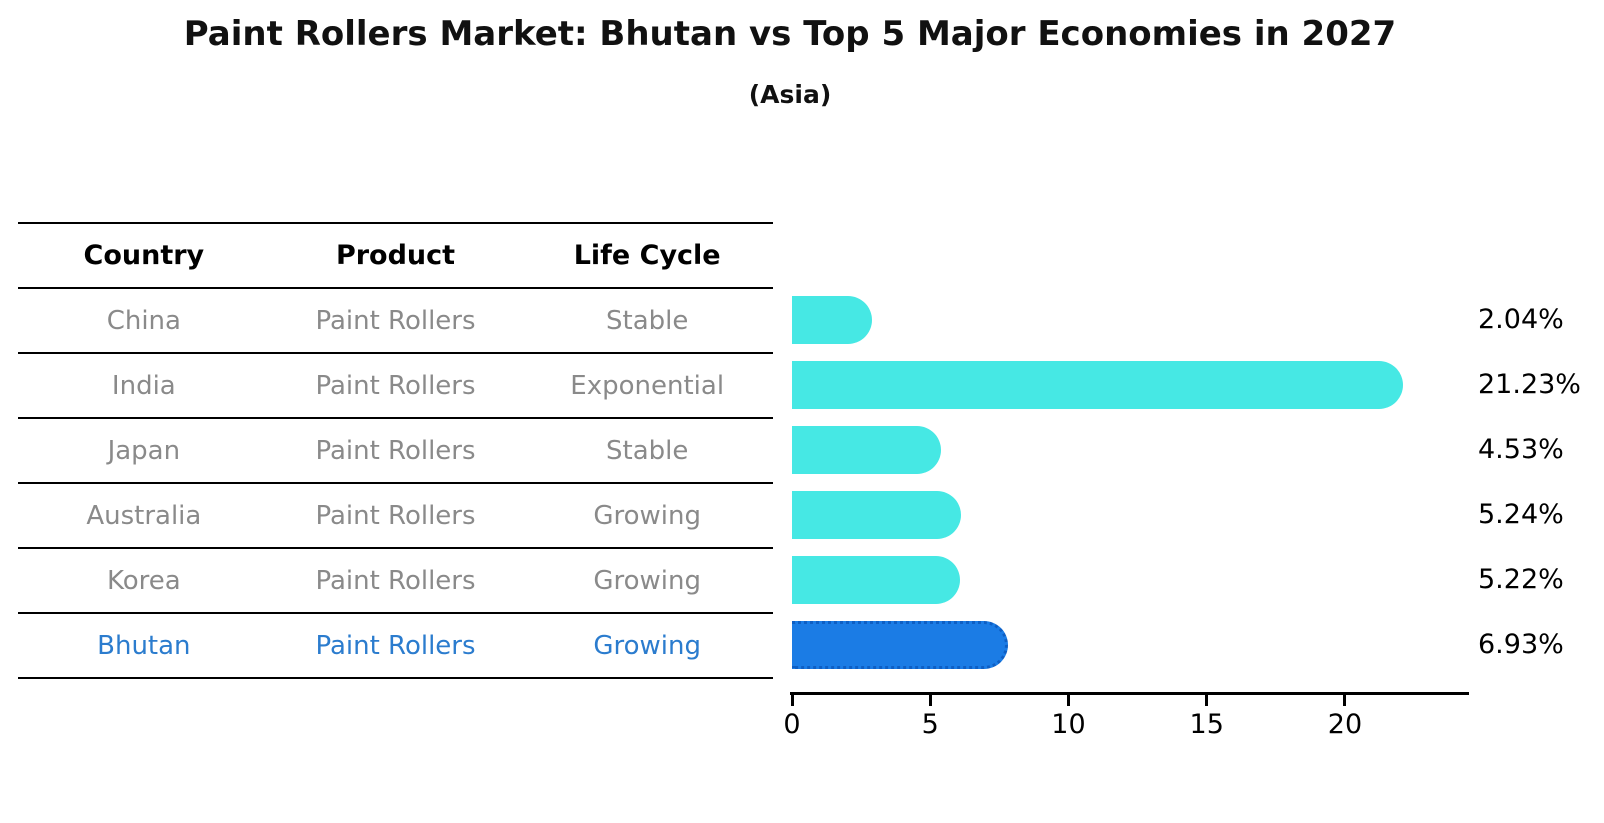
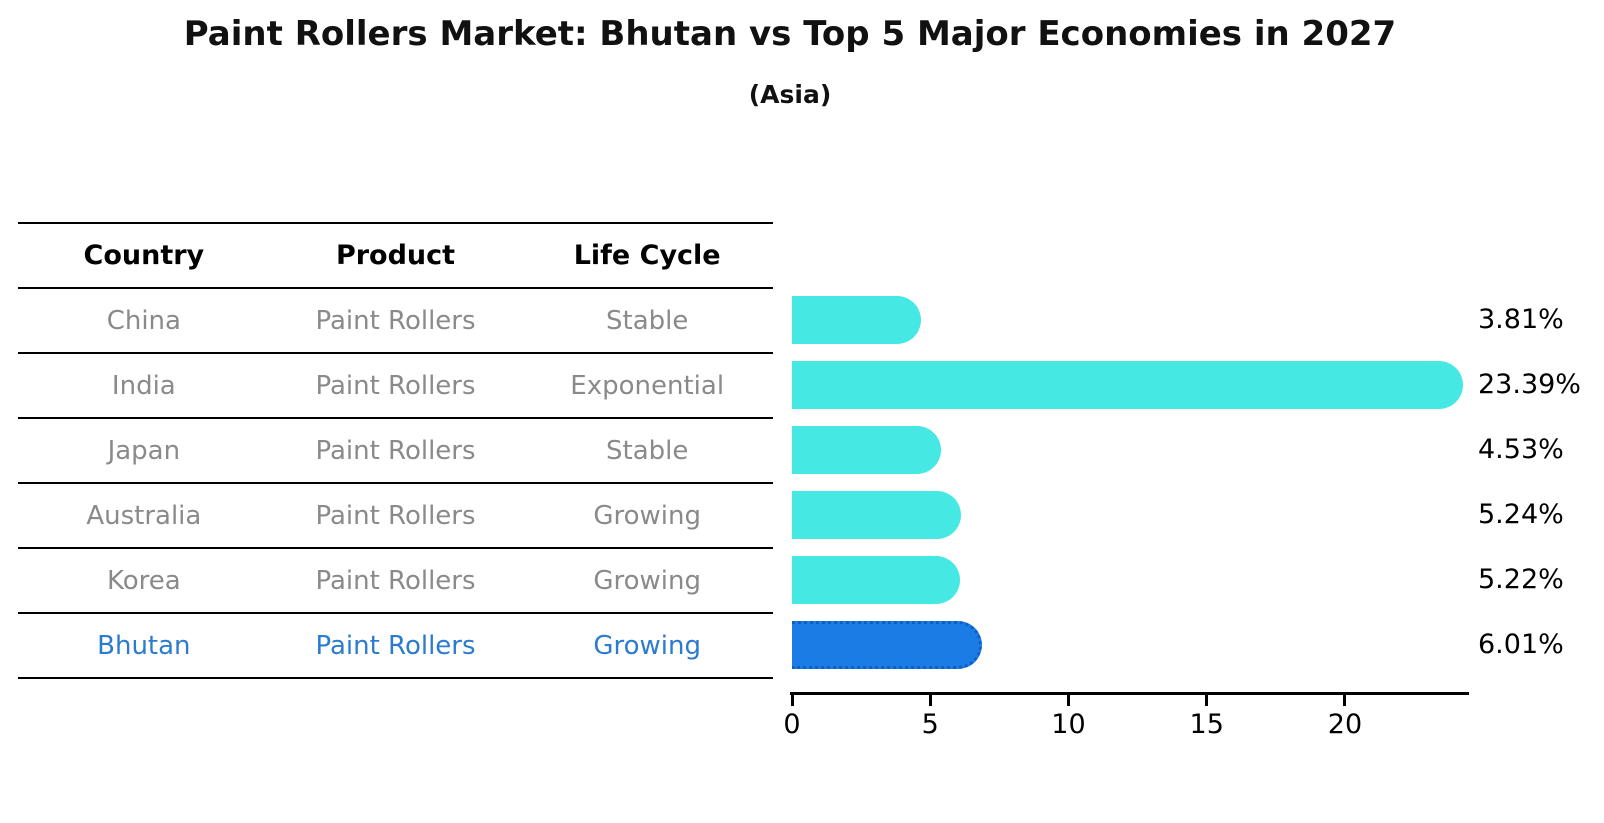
China: 2.04% -> 3.81%
India: 21.23% -> 23.39%
Bhutan: 6.93% -> 6.01%
